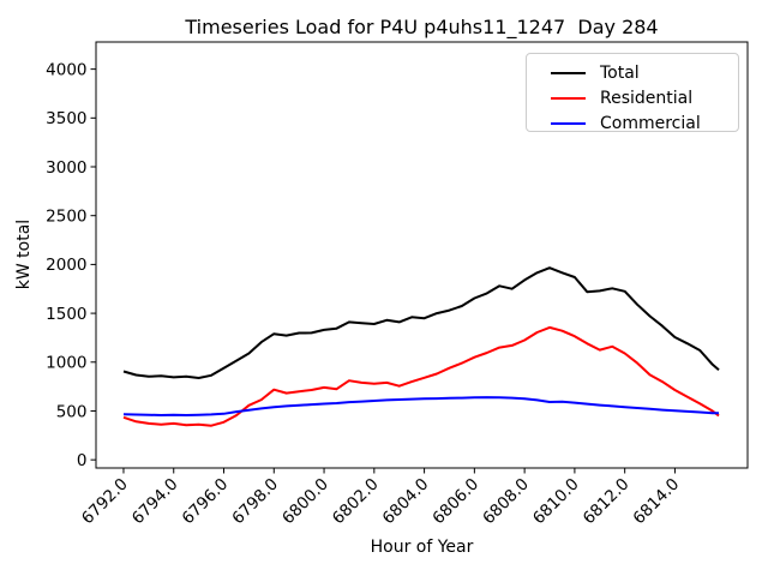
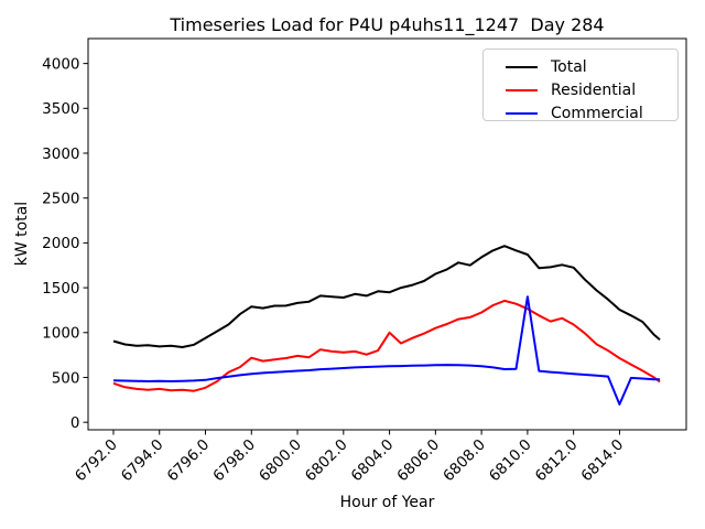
Residential/6804.0: 800 -> 1000
Commercial/6810.0: 600 -> 1400
Commercial/6814.0: 500 -> 200
